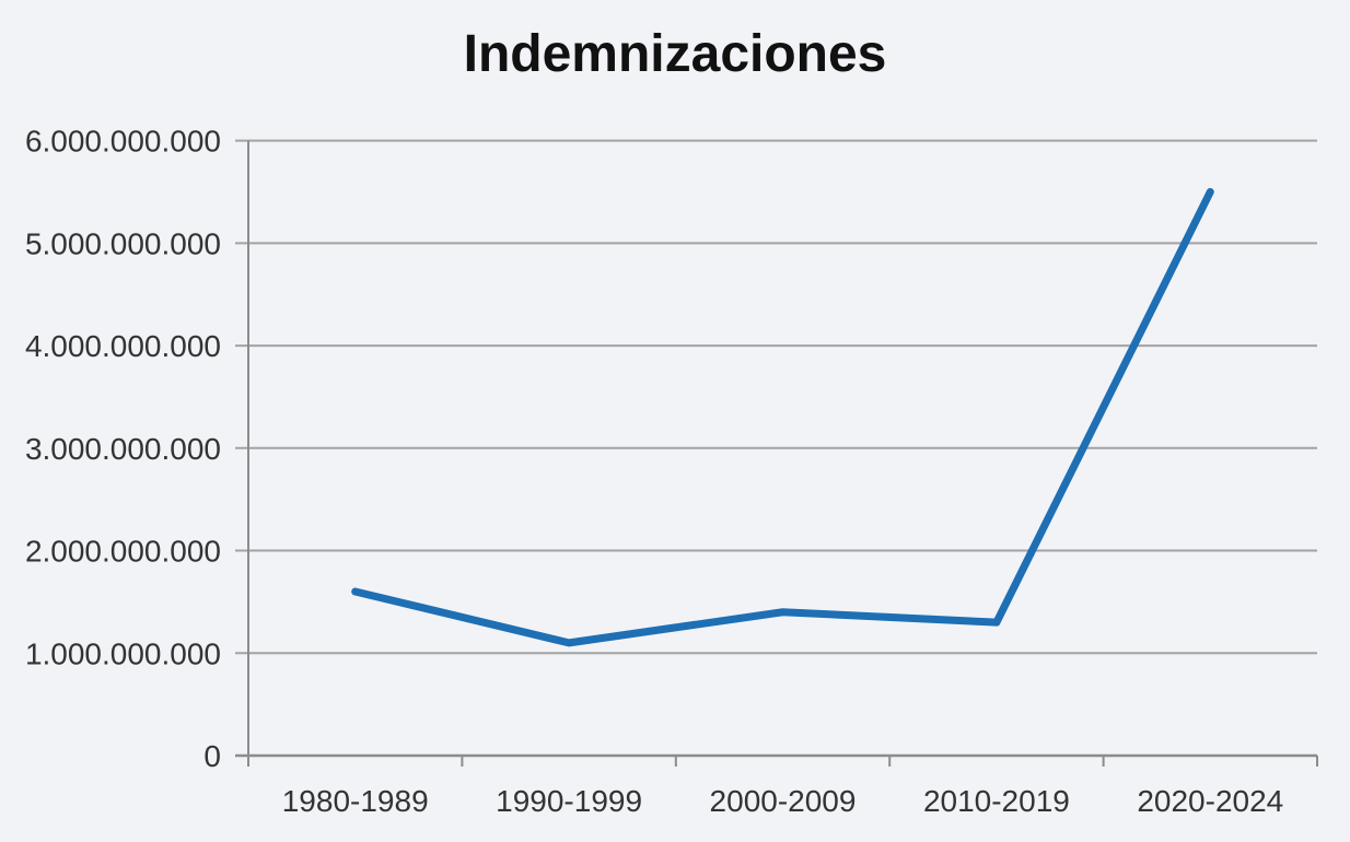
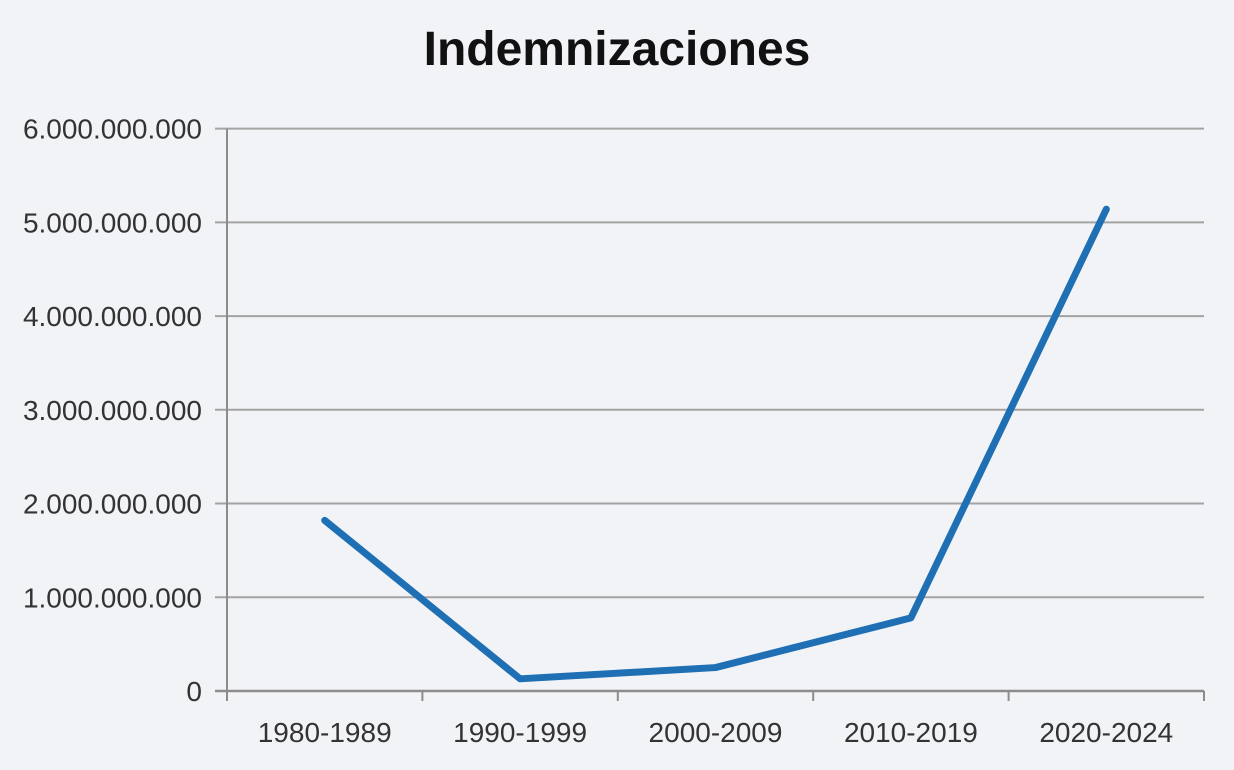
1980-1989: 1600000000 -> 1800000000
1990-1999: 1100000000 -> 100000000
2000-2009: 1400000000 -> 200000000
2010-2019: 1300000000 -> 800000000
2020-2024: 5500000000 -> 5100000000
